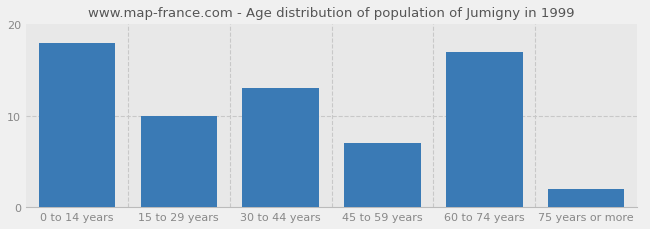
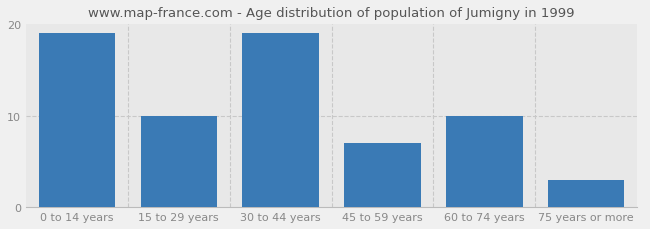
0 to 14 years: 18 -> 19
30 to 44 years: 13 -> 19
60 to 74 years: 17 -> 10
75 years or more: 2 -> 3
